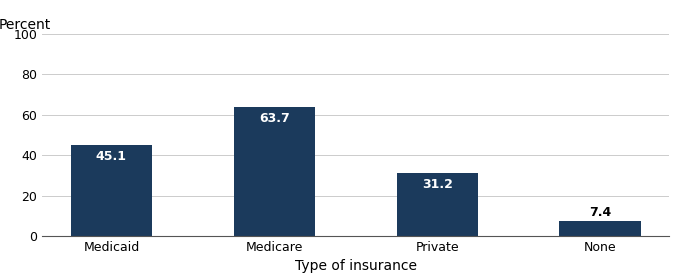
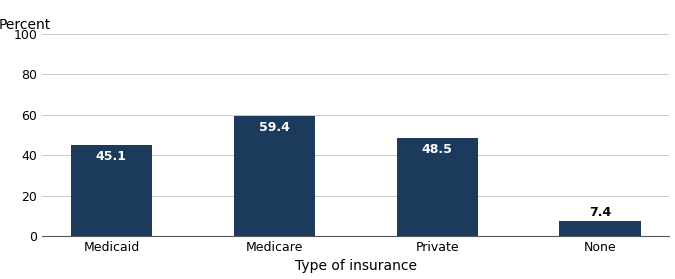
Medicare: 63.7 -> 59.4
Private: 31.2 -> 48.5
